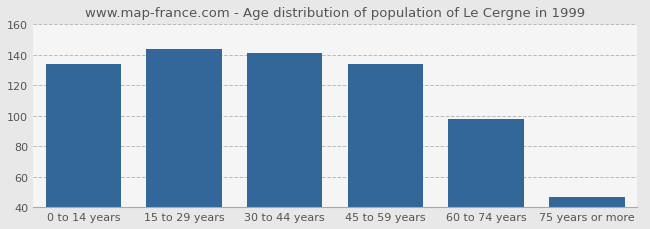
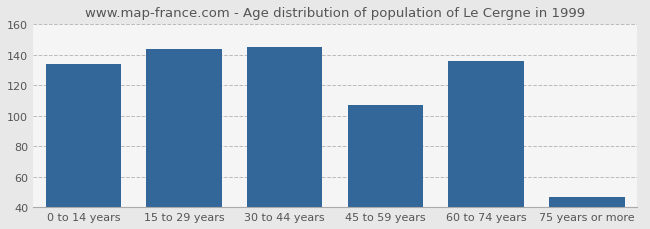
30 to 44 years: 141 -> 145
45 to 59 years: 134 -> 107
60 to 74 years: 98 -> 136
